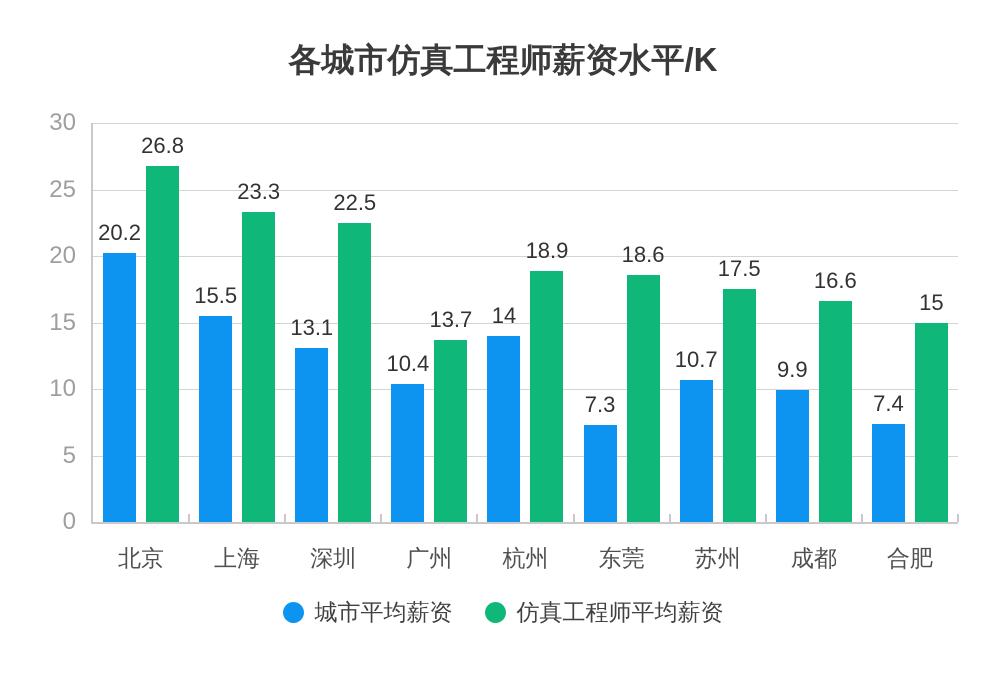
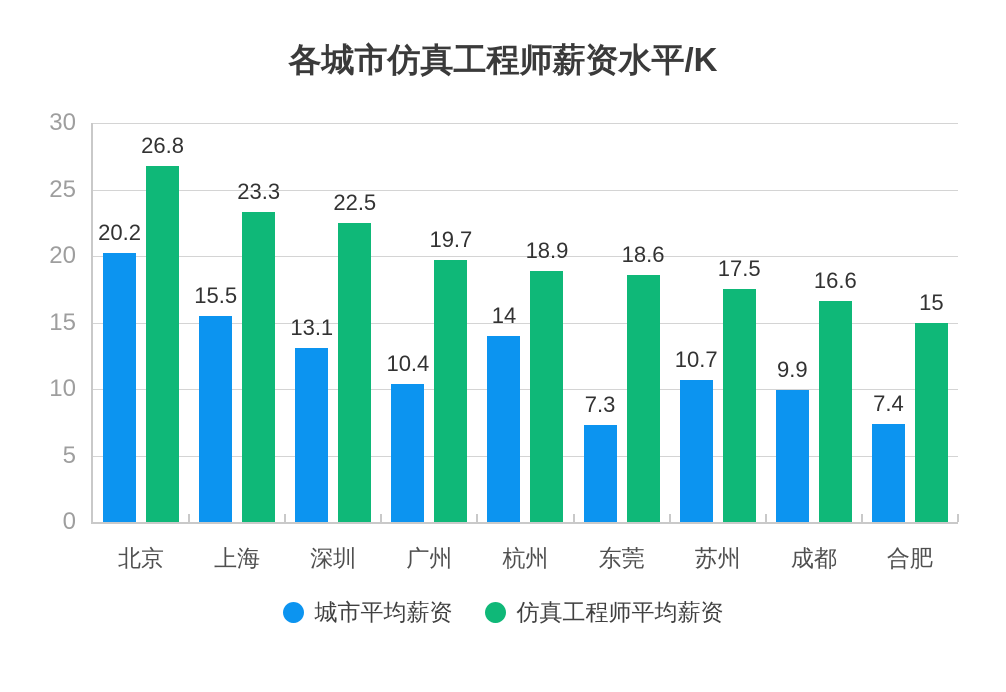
仿真工程师平均薪资/广州: 13.7 -> 19.7
